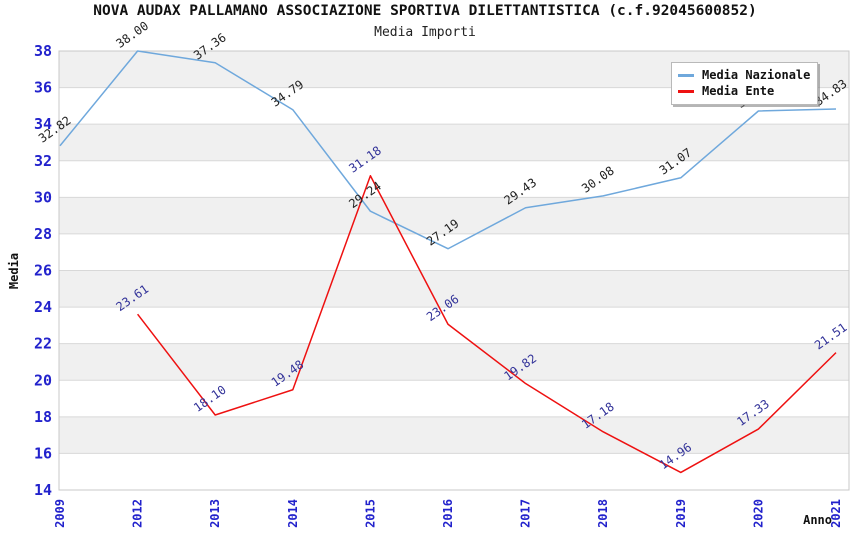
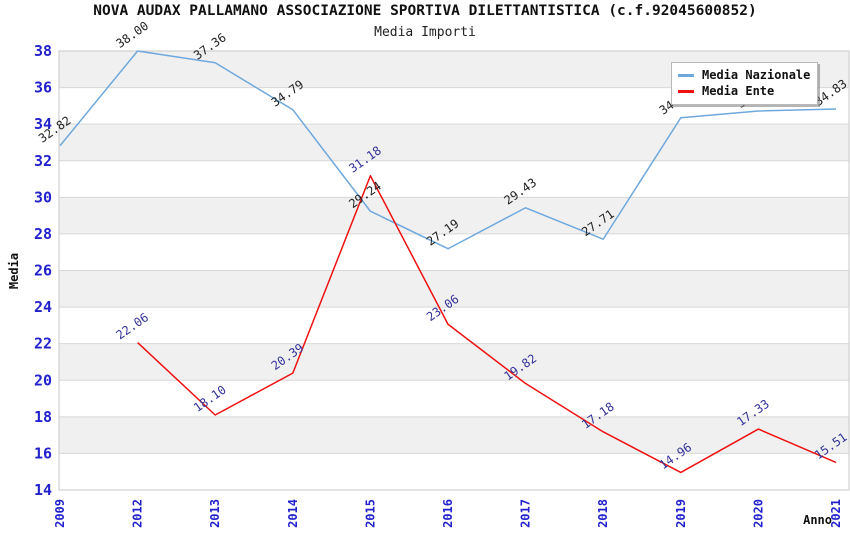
Media Ente/2012: 23.61 -> 22.06
Media Ente/2014: 19.48 -> 20.39
Media Nazionale/2018: 30.08 -> 27.71
Media Nazionale/2019: 31.07 -> 34.35
Media Ente/2021: 21.51 -> 15.51
